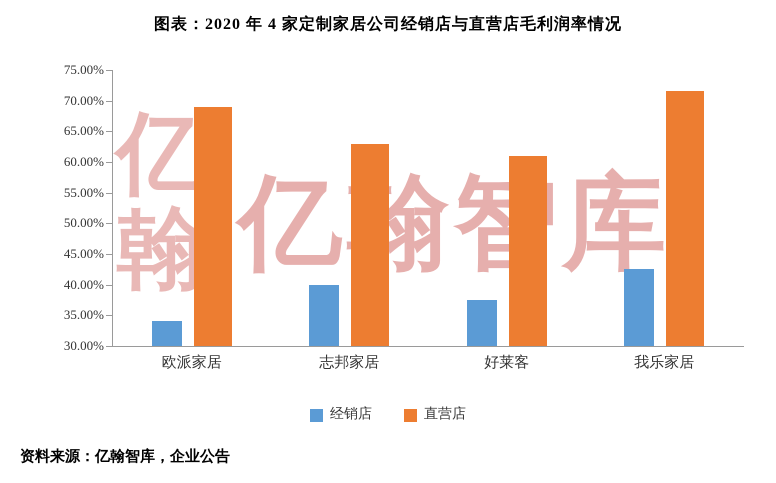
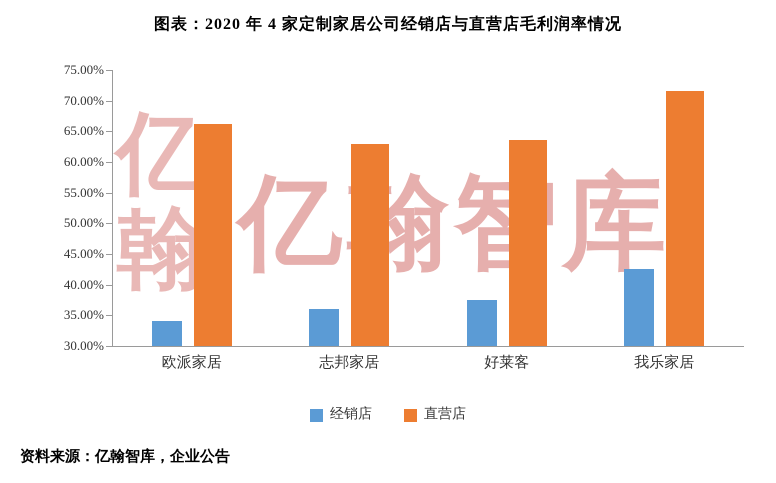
直营店/欧派家居: 69% -> 66%
经销店/志邦家居: 40% -> 36%
直营店/好莱客: 61% -> 64%
